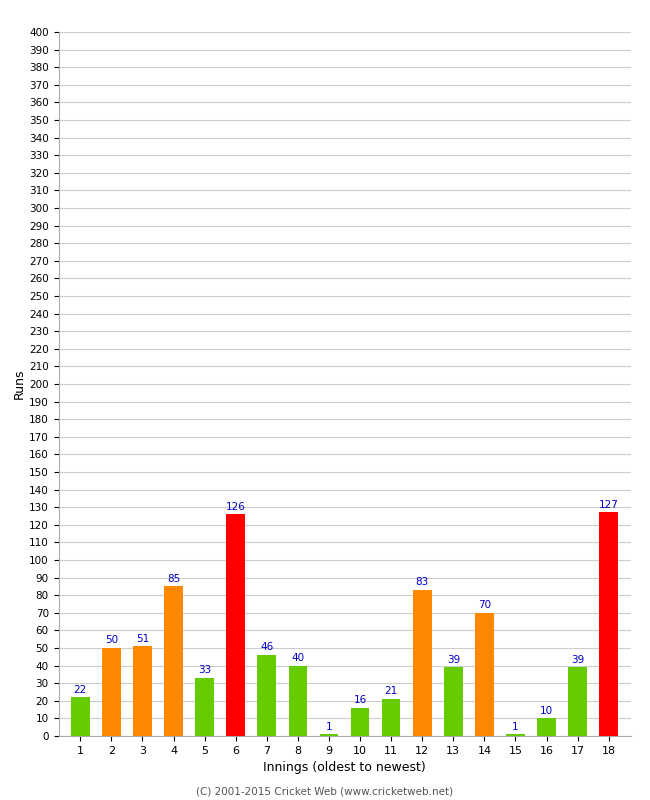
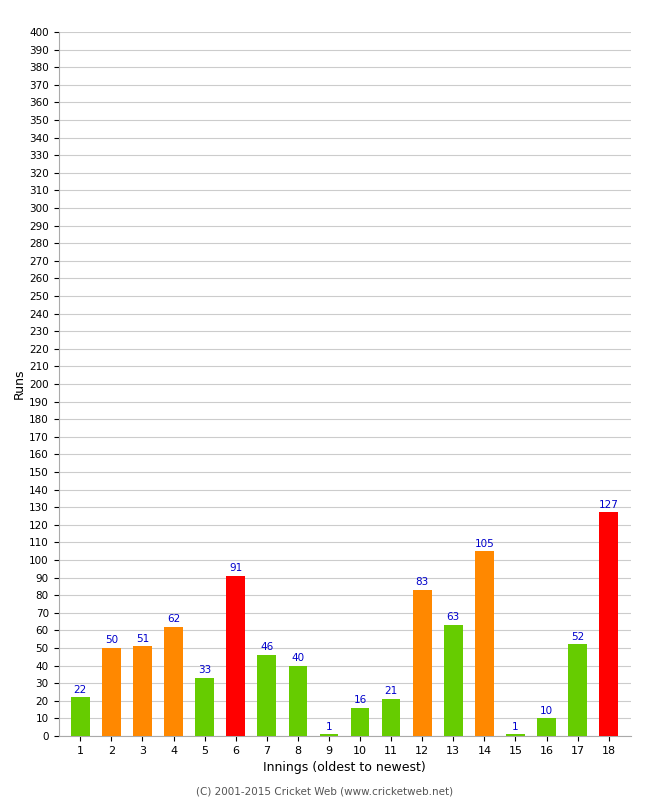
4: 85 -> 62
6: 126 -> 91
13: 39 -> 63
14: 70 -> 105
17: 39 -> 52
